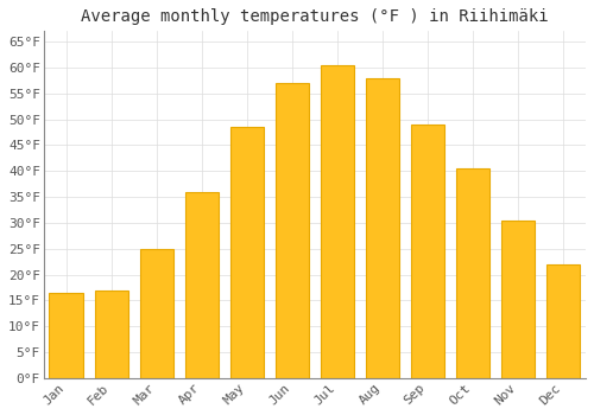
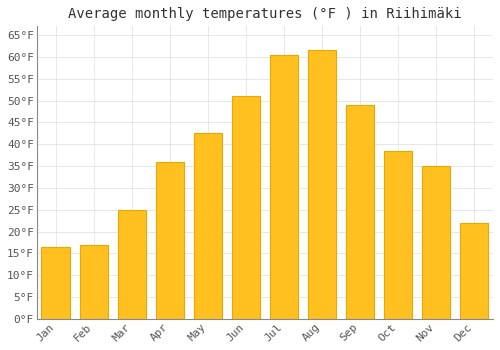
May: 48.5°F -> 42.5°F
Jun: 57.0°F -> 51.0°F
Aug: 58.0°F -> 61.5°F
Oct: 40.5°F -> 38.5°F
Nov: 30.5°F -> 35.0°F
